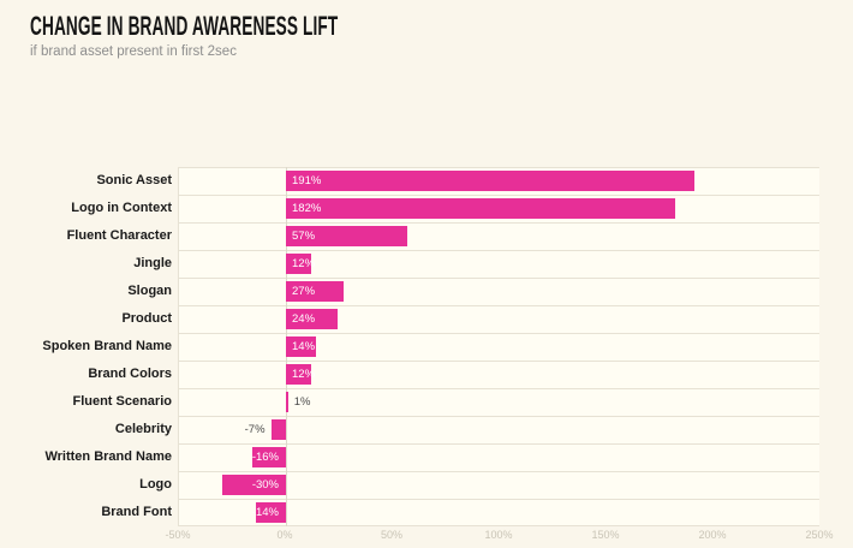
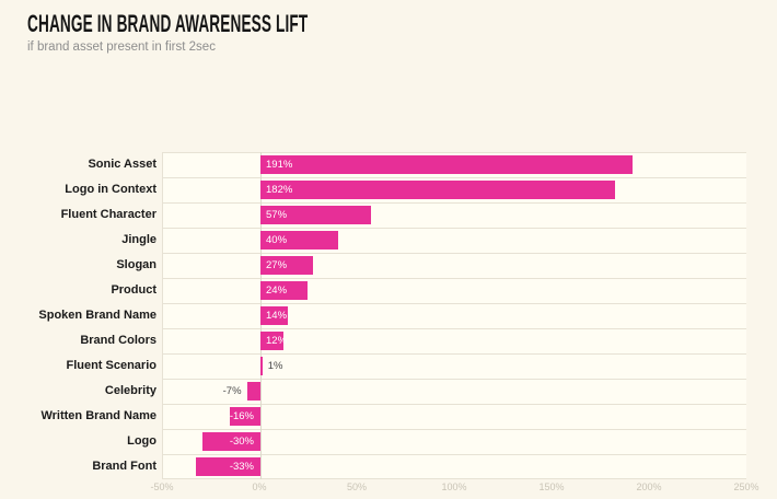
Jingle: 12% -> 40%
Brand Font: -14% -> -33%
